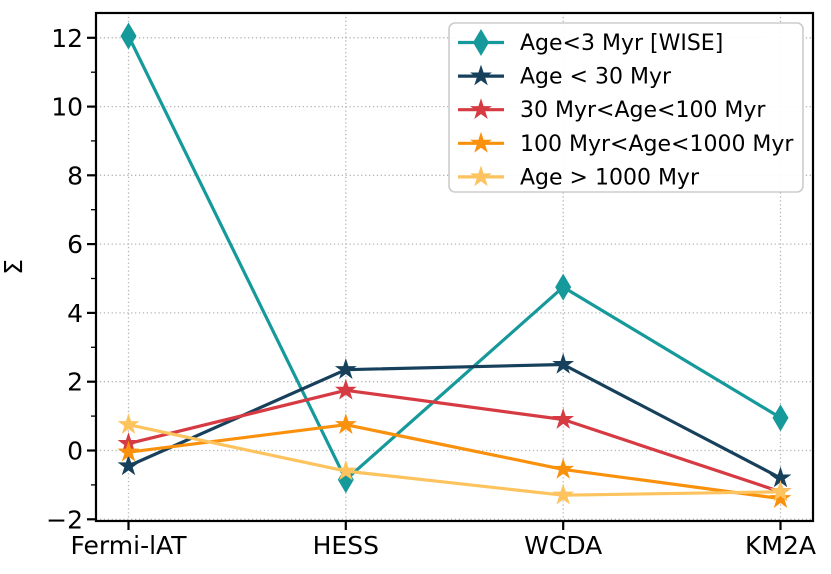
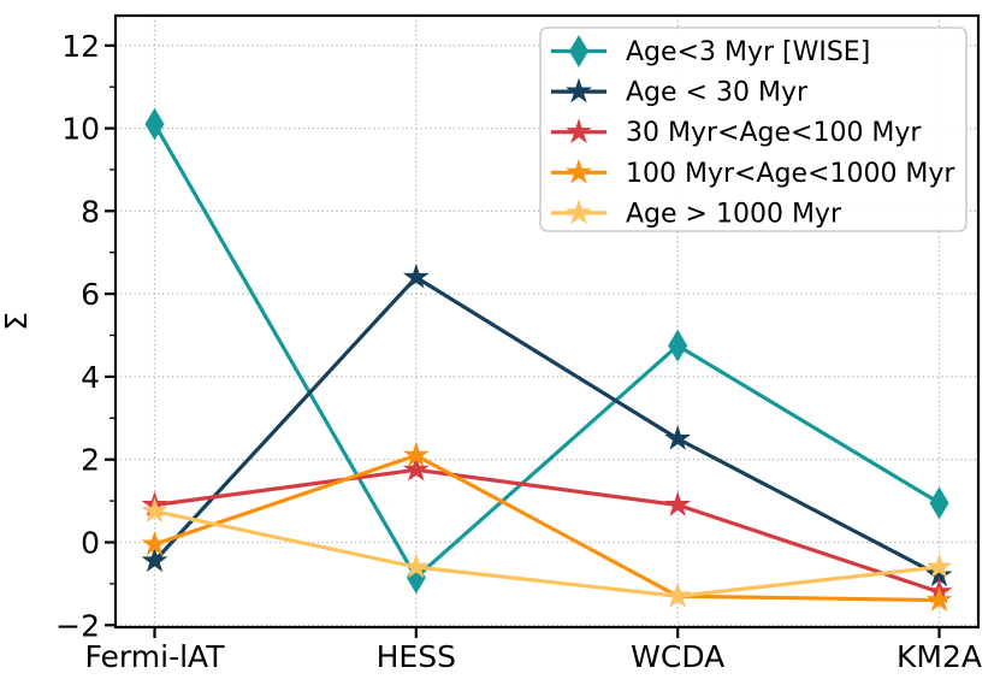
Age<3 Myr [WISE]/Fermi-lAT: 12.1 -> 10.1
30 Myr<Age<100 Myr/Fermi-lAT: 0.2 -> 0.9
Age < 30 Myr/HESS: 2.4 -> 6.4
100 Myr<Age<1000 Myr/HESS: 0.8 -> 2.1
100 Myr<Age<1000 Myr/WCDA: -0.6 -> -1.3
Age > 1000 Myr/KM2A: -1.2 -> -0.6
